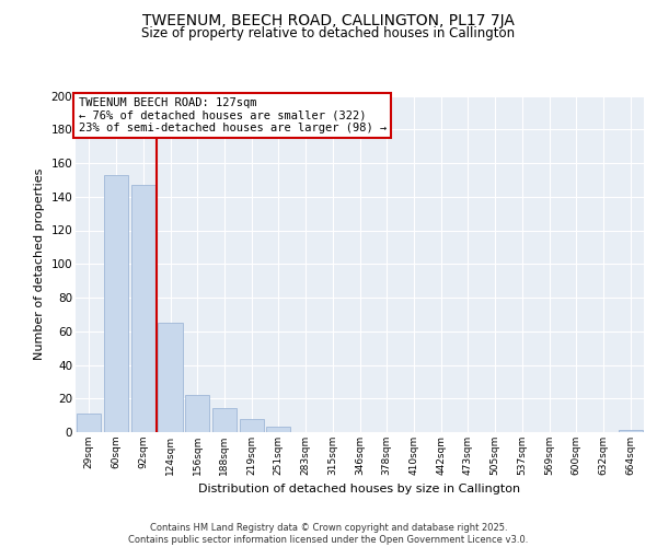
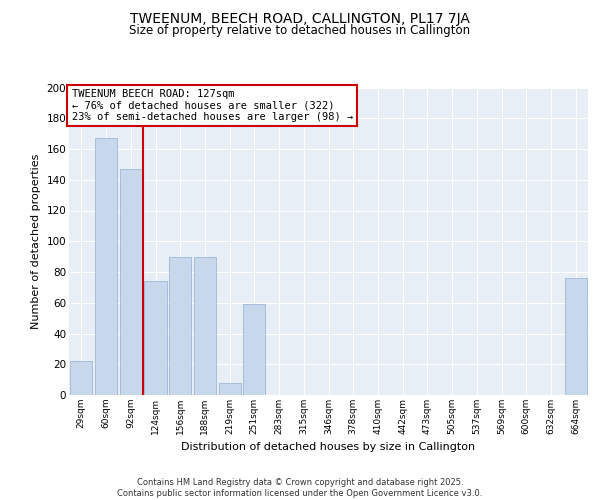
29sqm: 11 -> 22
60sqm: 153 -> 167
124sqm: 65 -> 74
156sqm: 22 -> 90
188sqm: 14 -> 90
251sqm: 3 -> 59
664sqm: 1 -> 76
